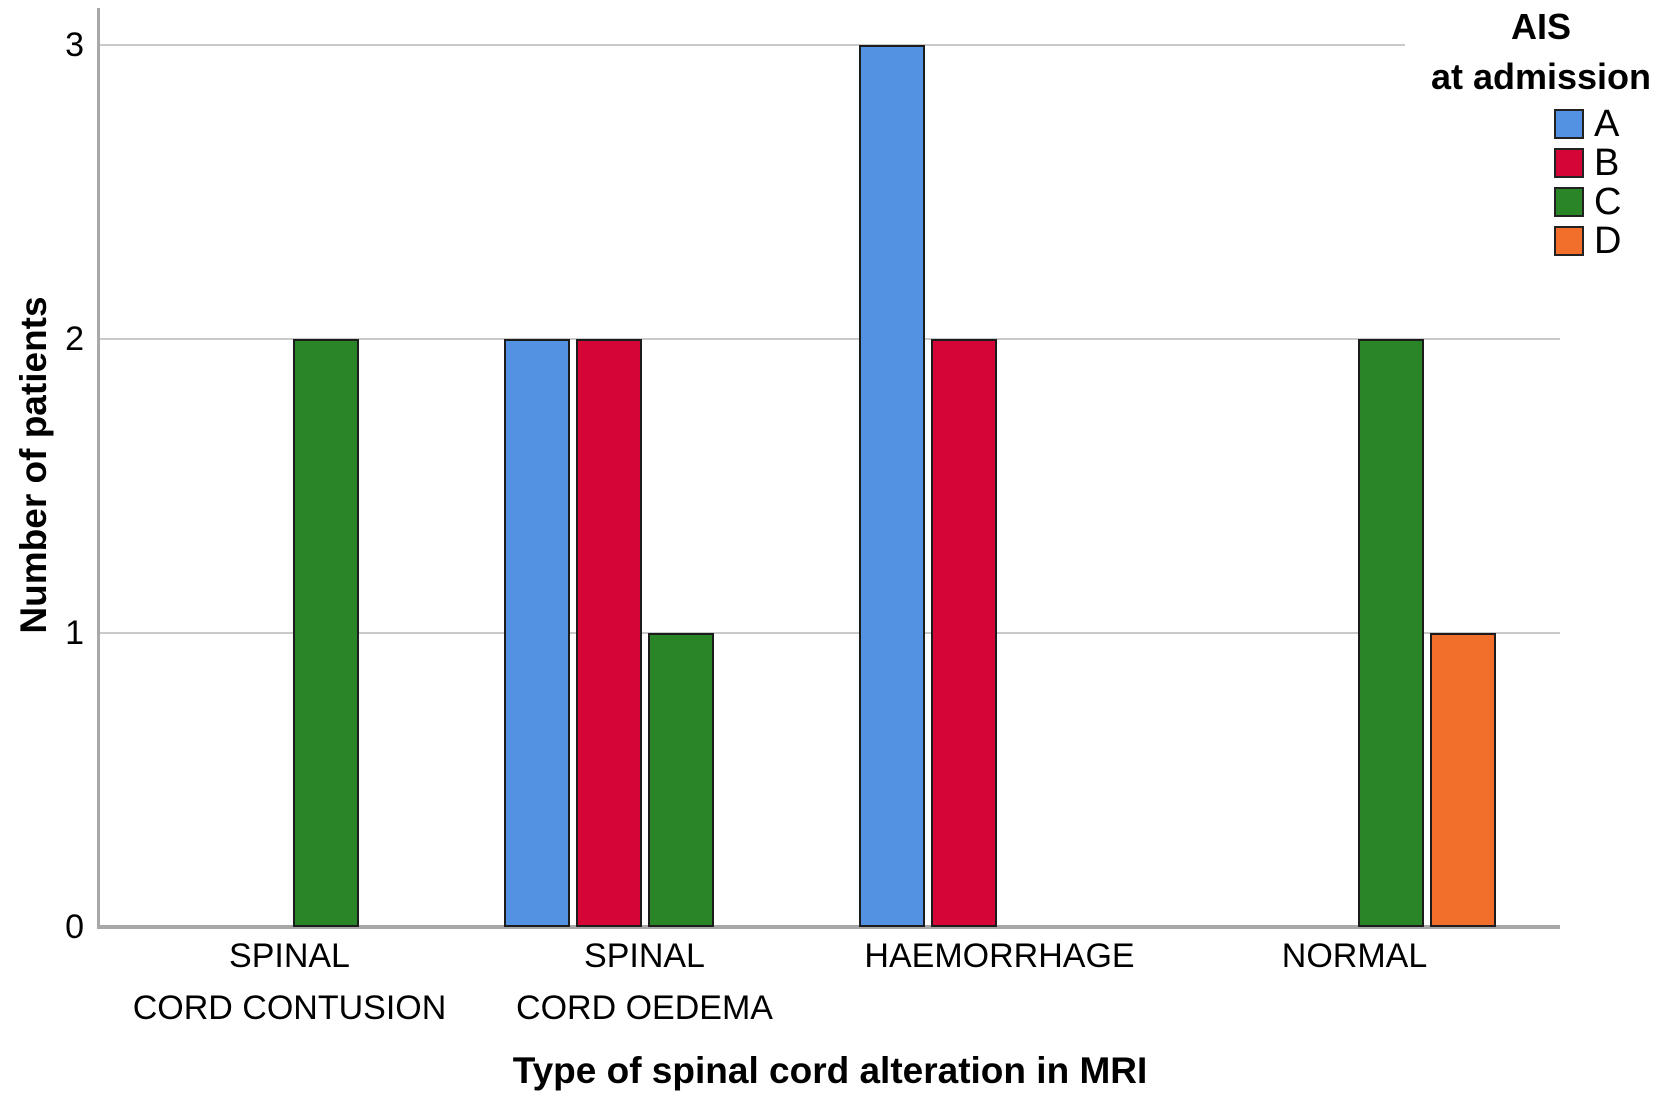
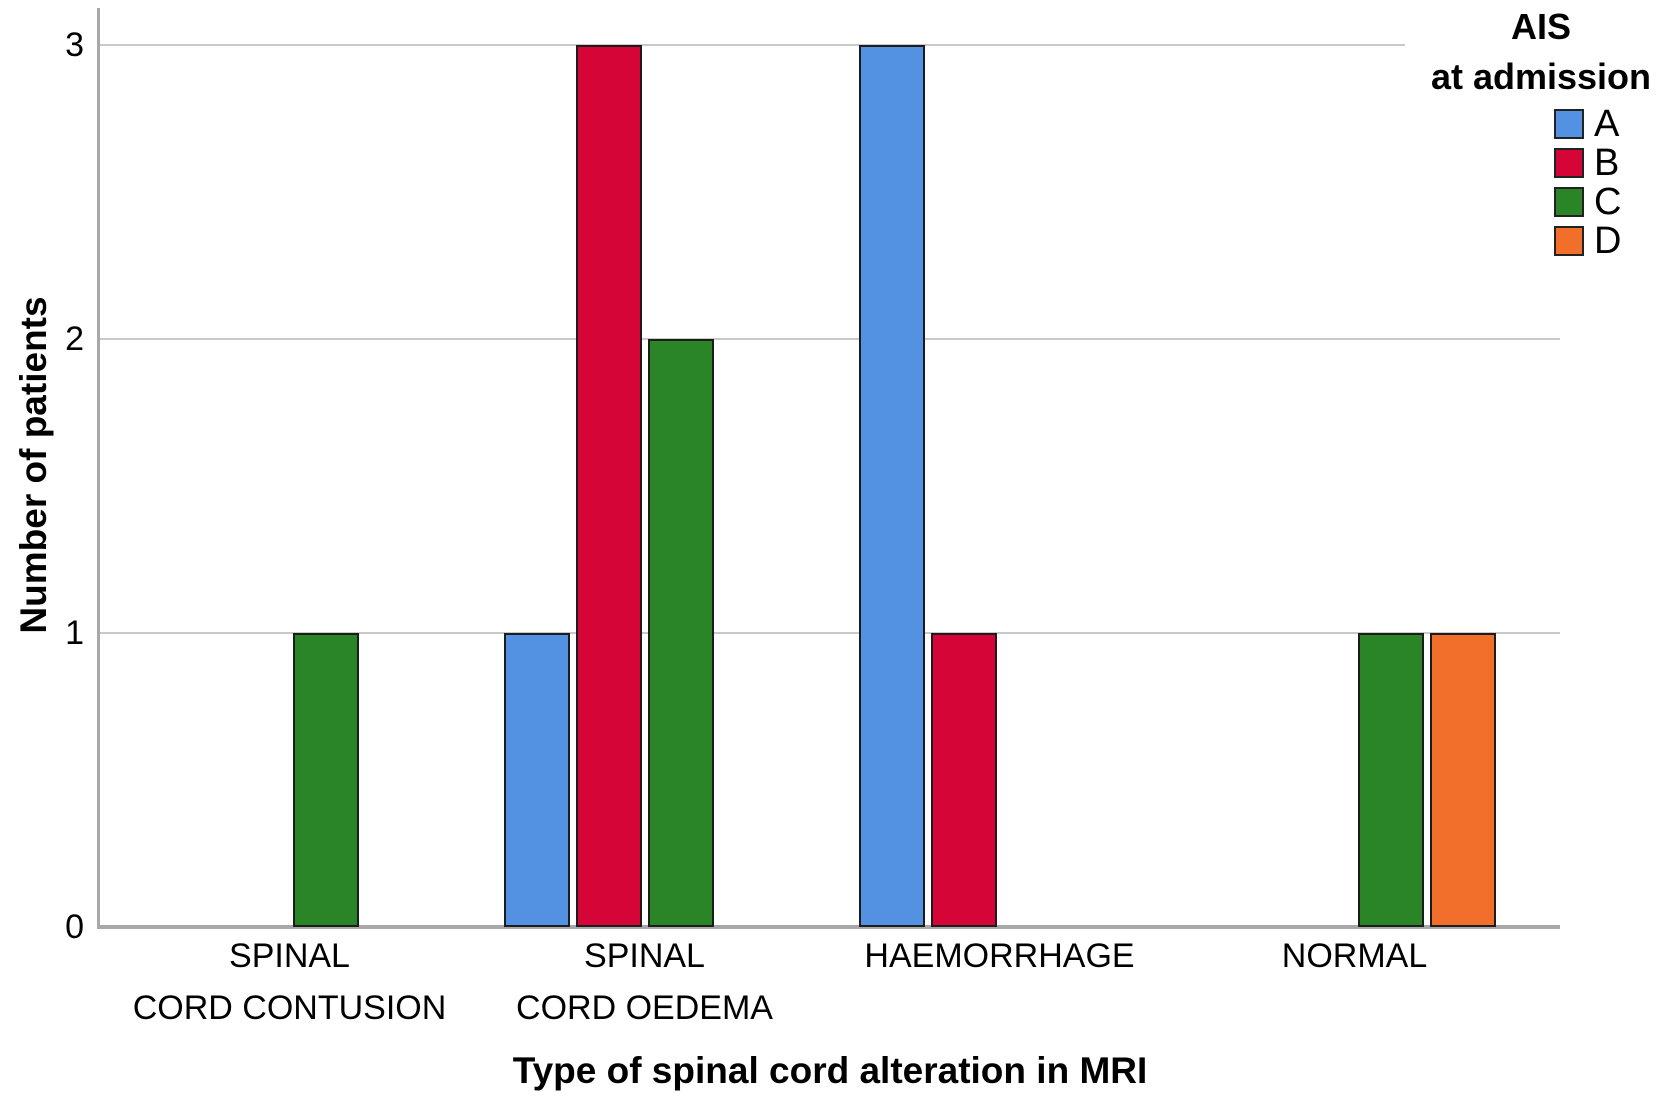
C/SPINAL CORD CONTUSION: 2 -> 1
A/SPINAL CORD OEDEMA: 2 -> 1
B/SPINAL CORD OEDEMA: 2 -> 3
C/SPINAL CORD OEDEMA: 1 -> 2
B/HAEMORRHAGE: 2 -> 1
C/NORMAL: 2 -> 1
